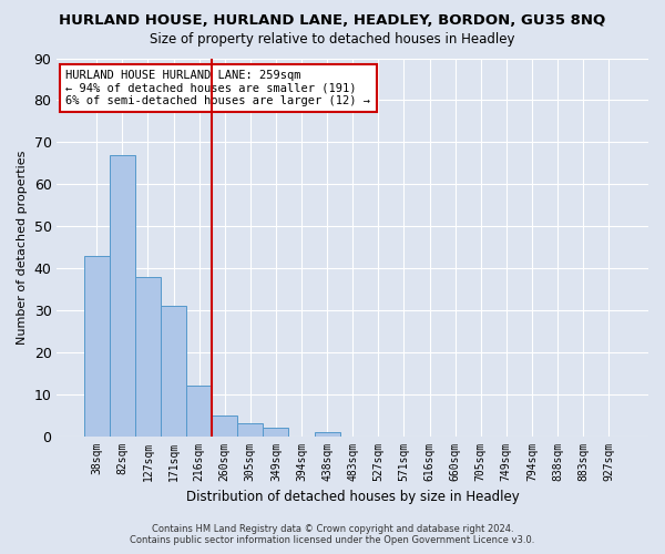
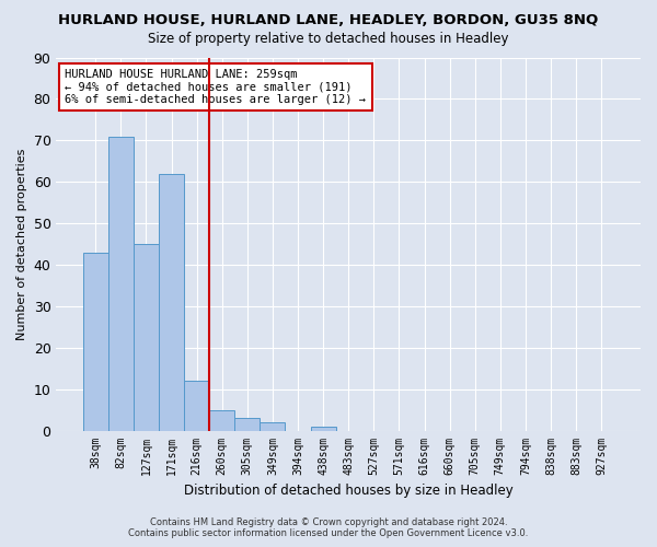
82sqm: 67 -> 71
127sqm: 38 -> 45
171sqm: 31 -> 62
